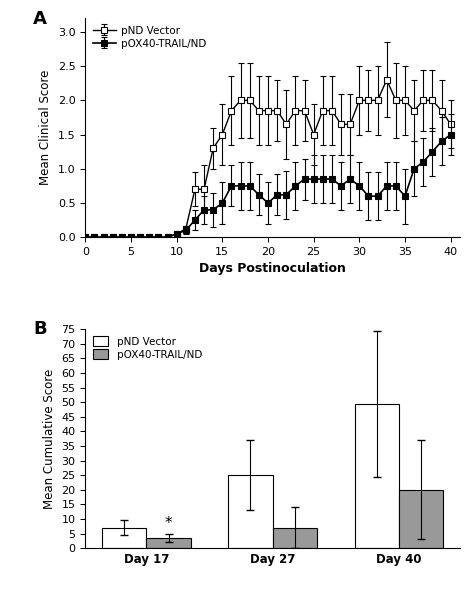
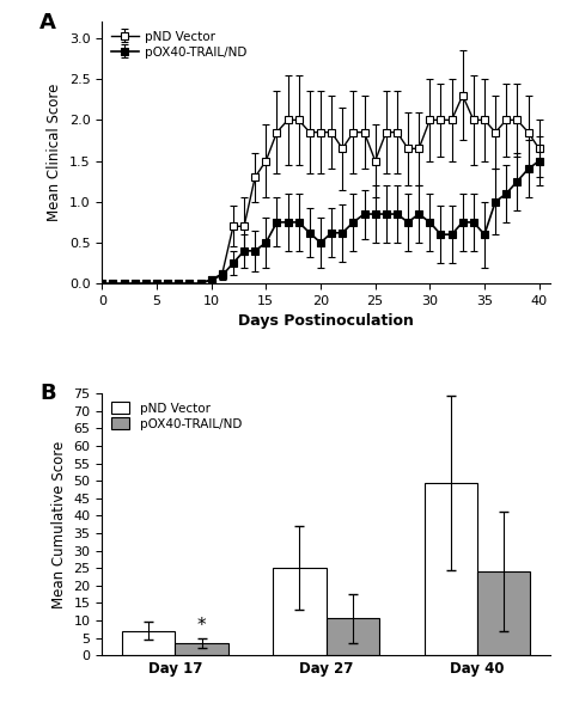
pOX40-TRAIL/ND/Day 27: 7.0 -> 10.5
pOX40-TRAIL/ND/Day 40: 20.0 -> 24.0
